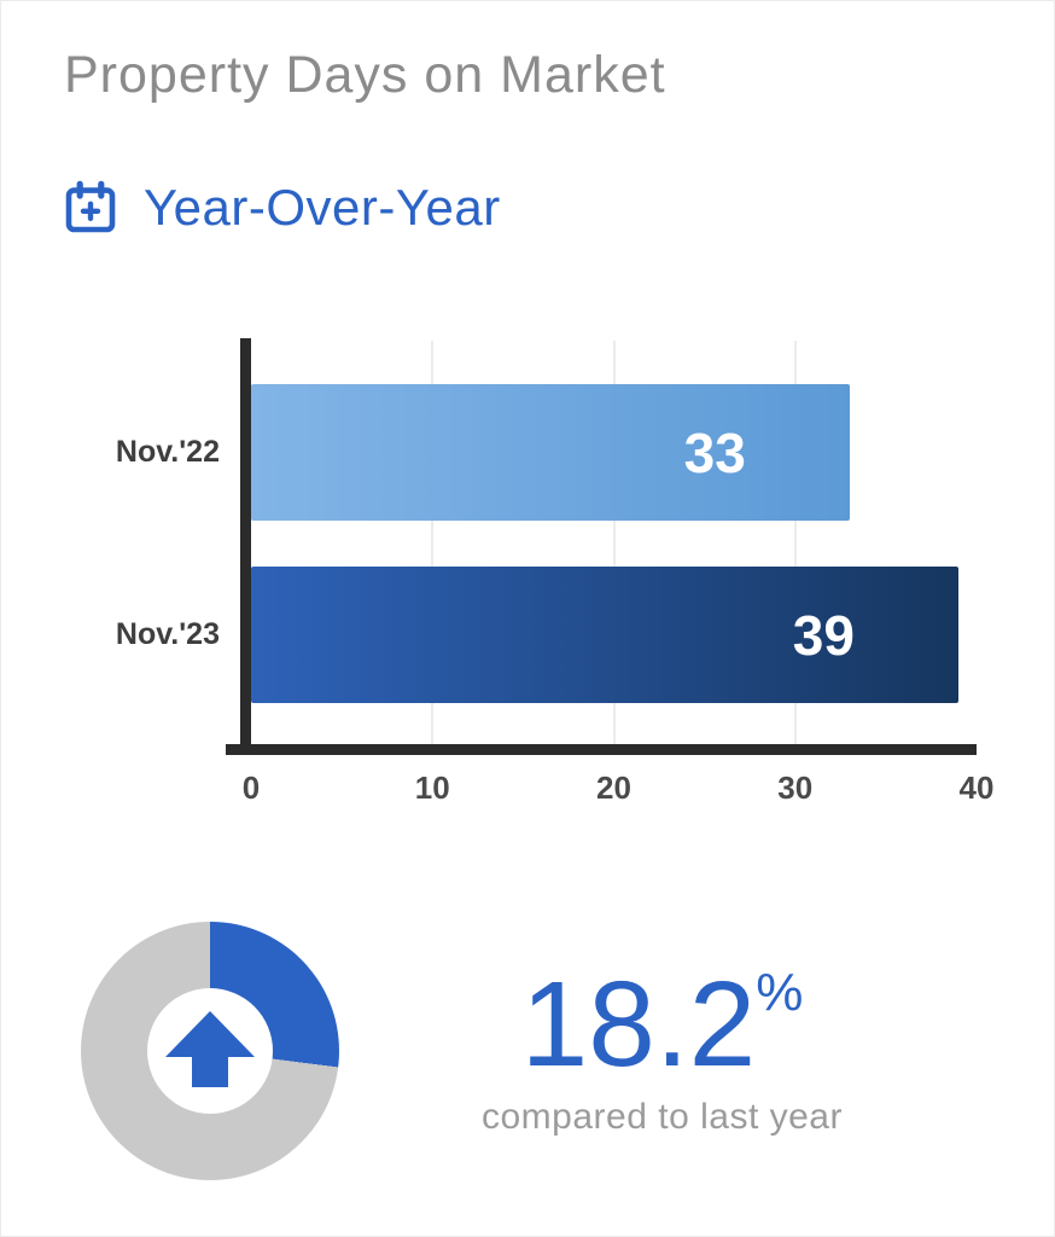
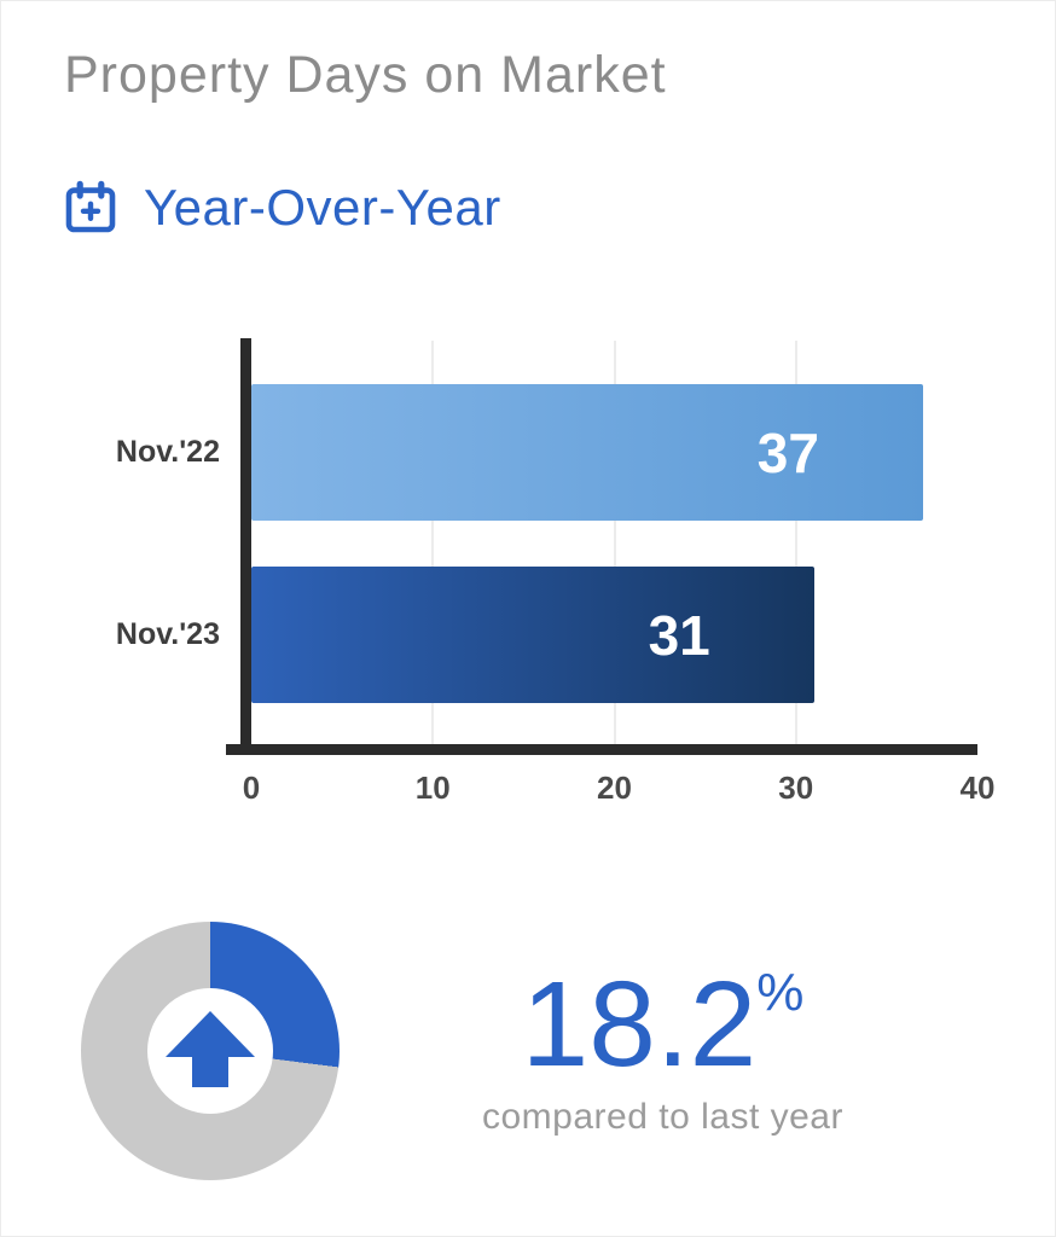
Nov.'22: 33 -> 37
Nov.'23: 39 -> 31
